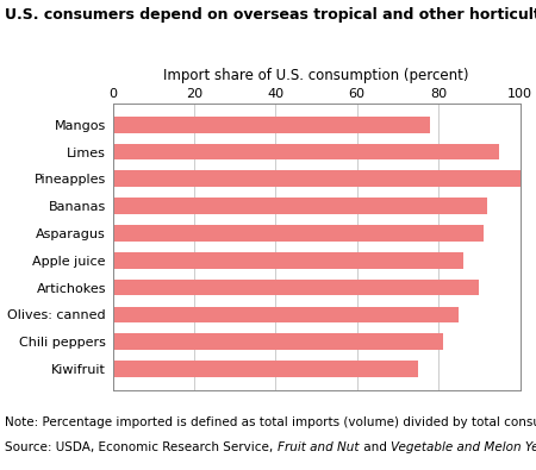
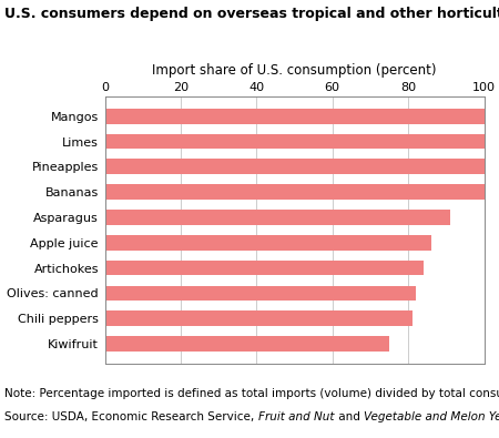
Mangos: 78 -> 100
Limes: 95 -> 100
Bananas: 92 -> 100
Artichokes: 90 -> 84
Olives: canned: 85 -> 82
